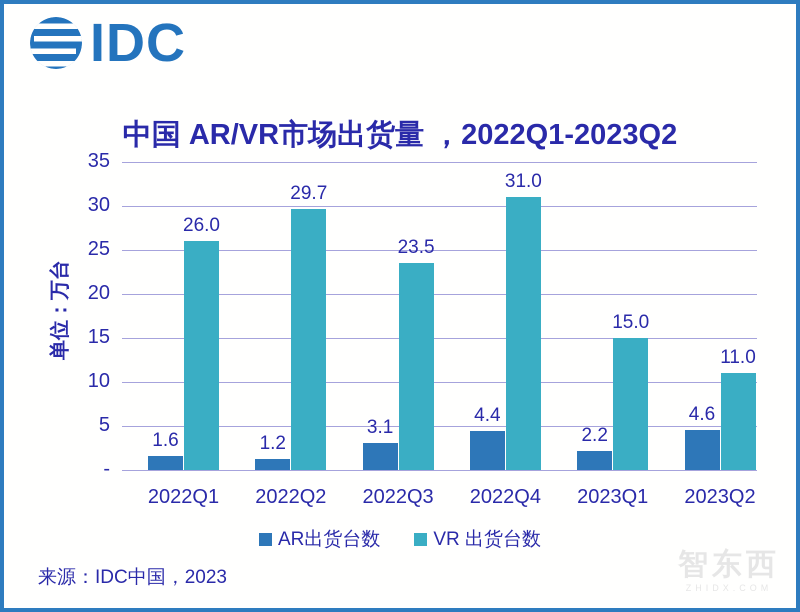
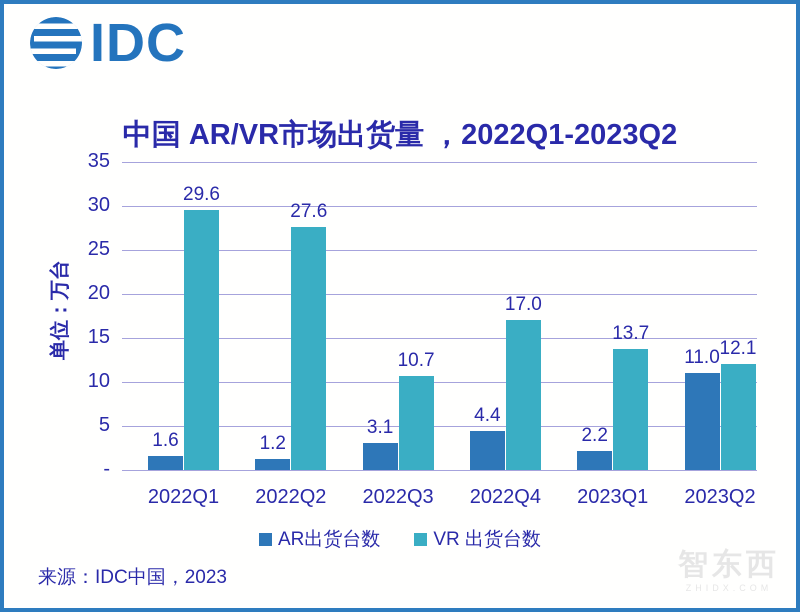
VR 出货台数/2022Q1: 26.0 -> 29.6
VR 出货台数/2022Q2: 29.7 -> 27.6
VR 出货台数/2022Q3: 23.5 -> 10.7
VR 出货台数/2022Q4: 31.0 -> 17.0
VR 出货台数/2023Q1: 15.0 -> 13.7
AR出货台数/2023Q2: 4.6 -> 11.0
VR 出货台数/2023Q2: 11.0 -> 12.1
